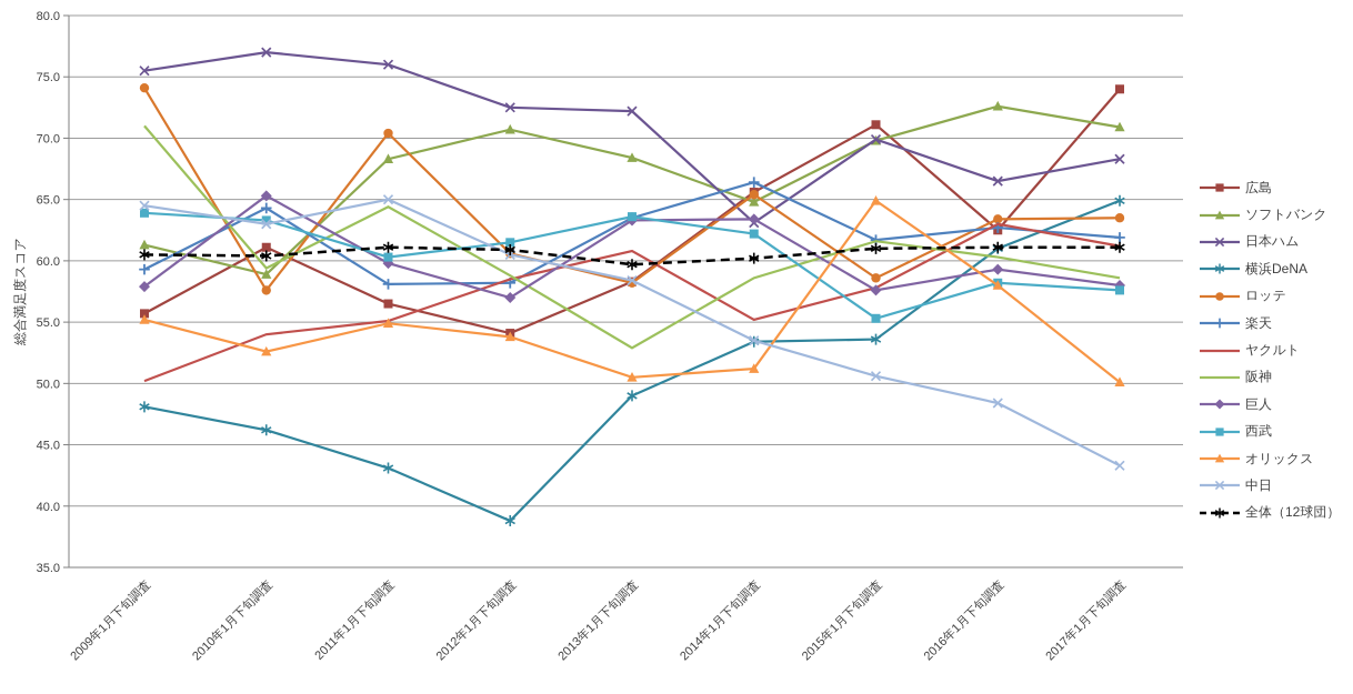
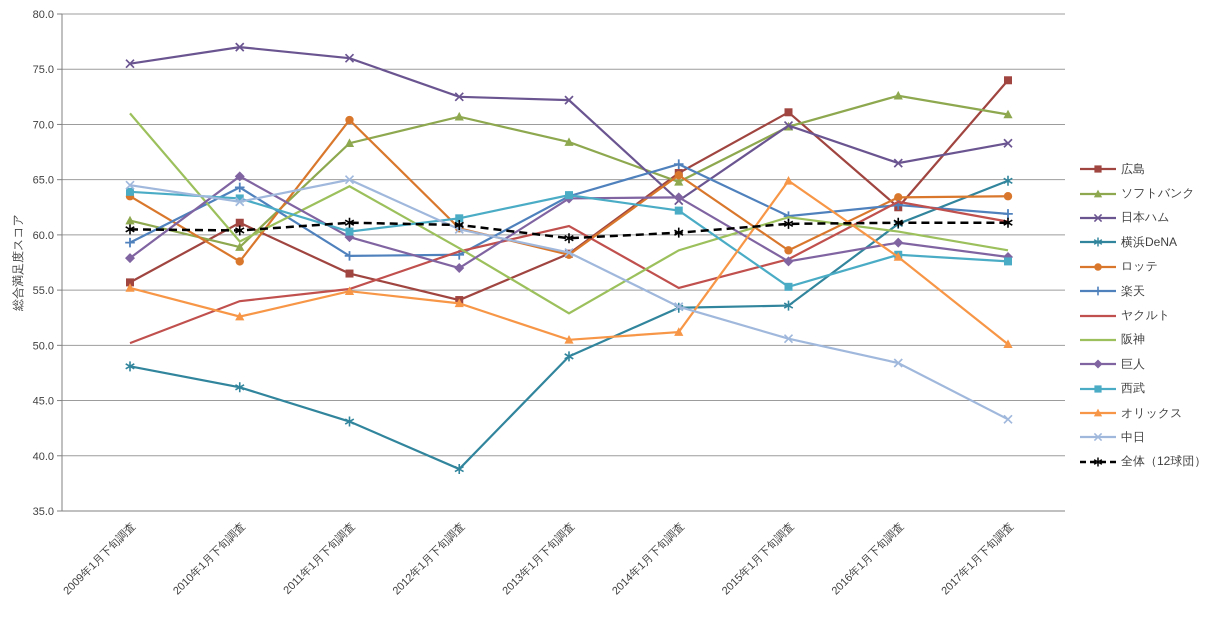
ロッテ/2009年1月下旬調査: 74.1 -> 63.5
